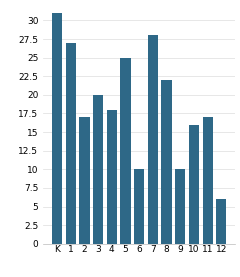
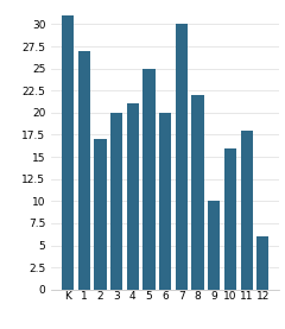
4: 18 -> 21
6: 10 -> 20
7: 28 -> 30
11: 17 -> 18
